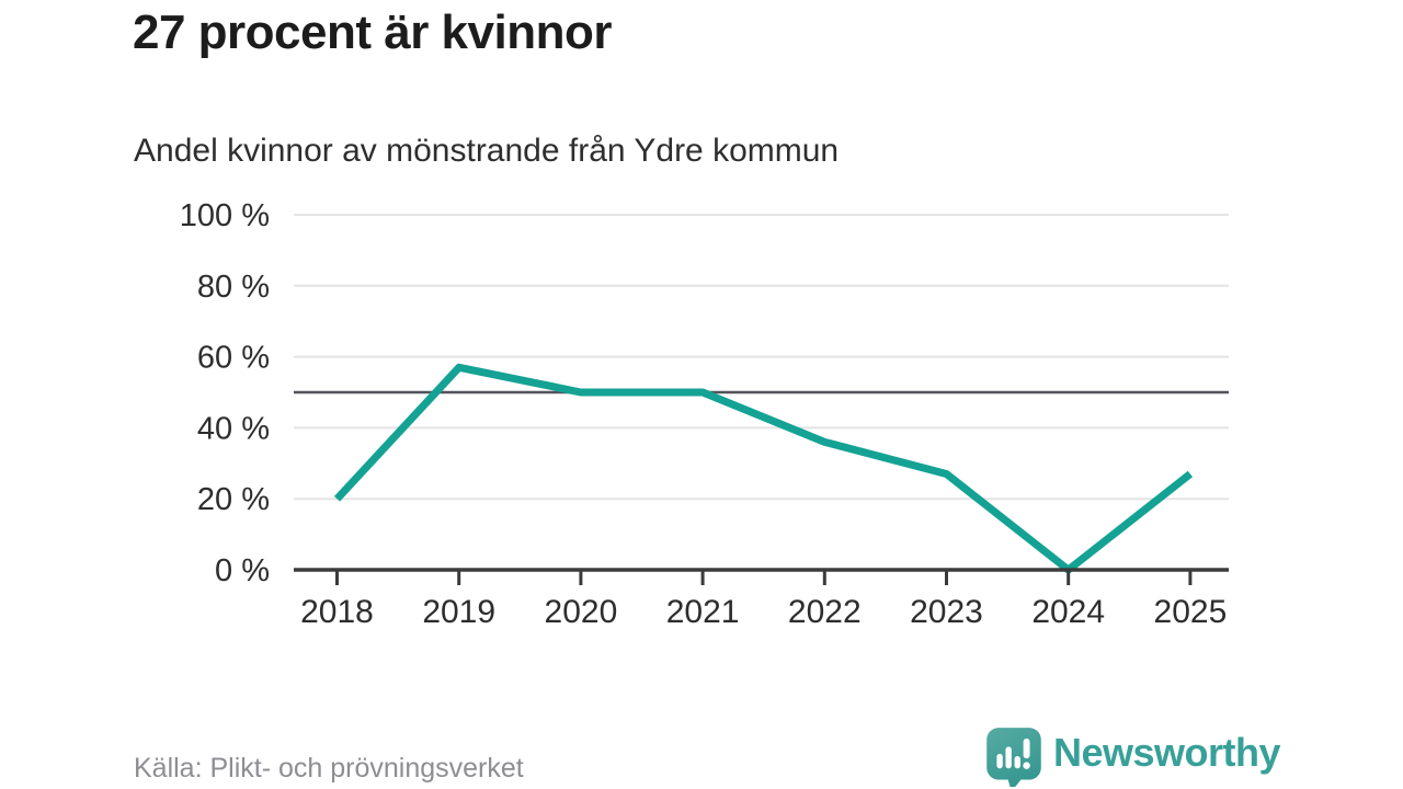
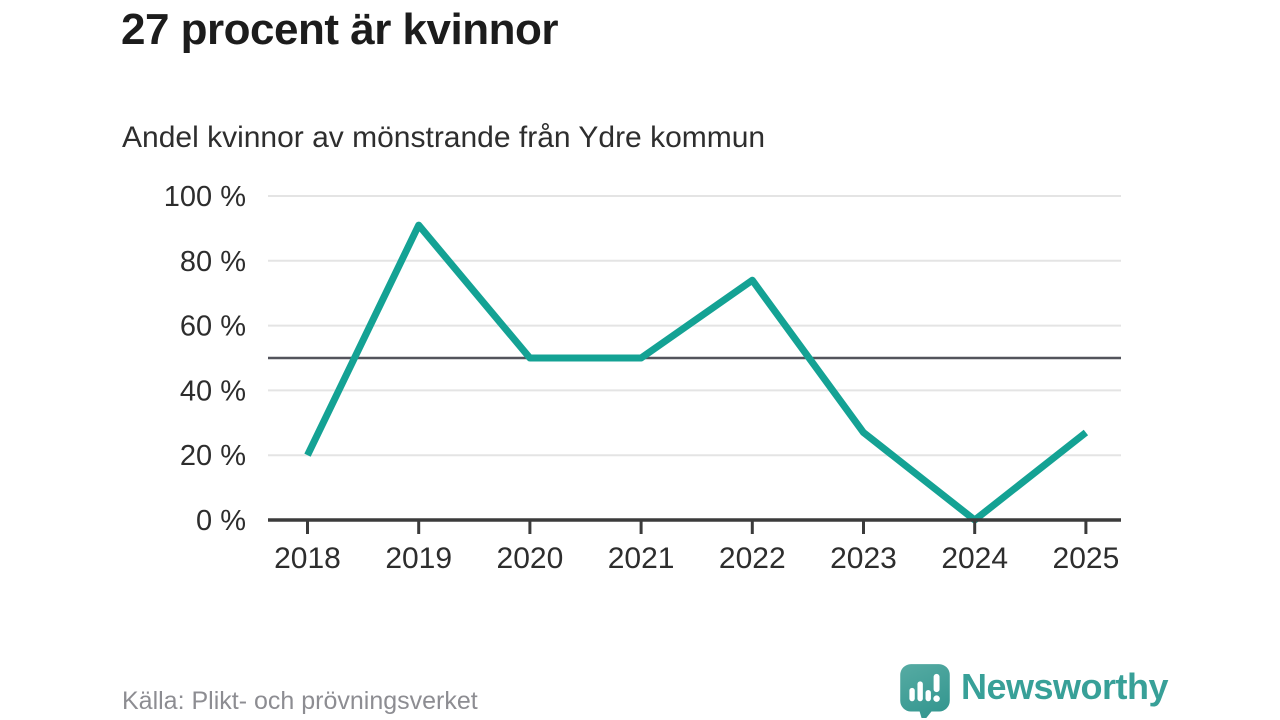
2019: 57% -> 91%
2022: 36% -> 74%
